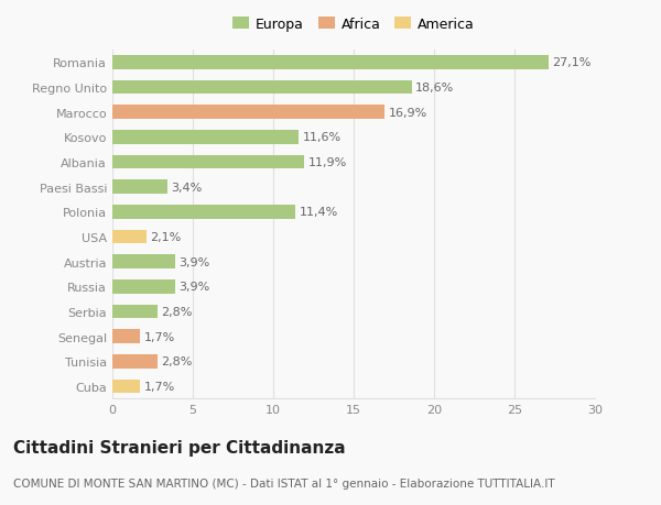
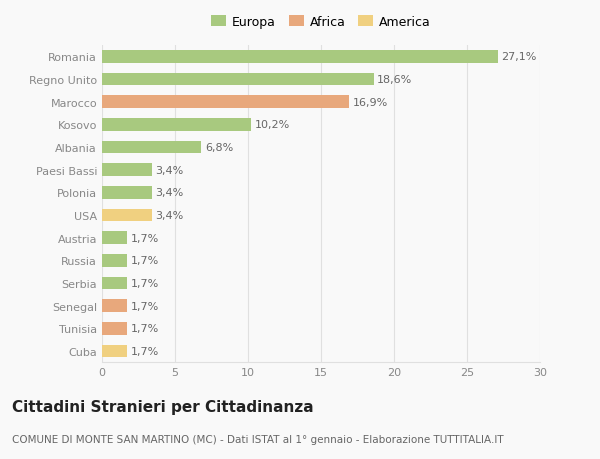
Kosovo: 11,6% -> 10,2%
Albania: 11,9% -> 6,8%
Polonia: 11,4% -> 3,4%
USA: 2,1% -> 3,4%
Austria: 3,9% -> 1,7%
Russia: 3,9% -> 1,7%
Serbia: 2,8% -> 1,7%
Tunisia: 2,8% -> 1,7%
